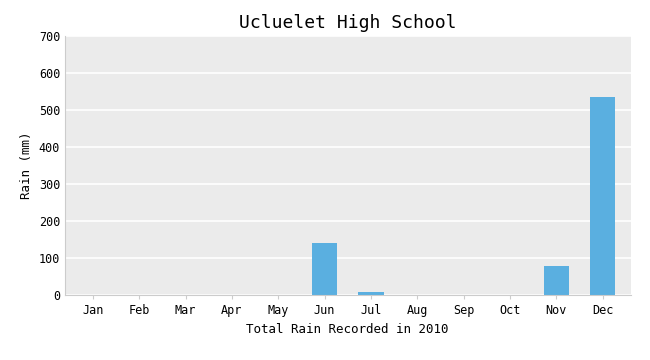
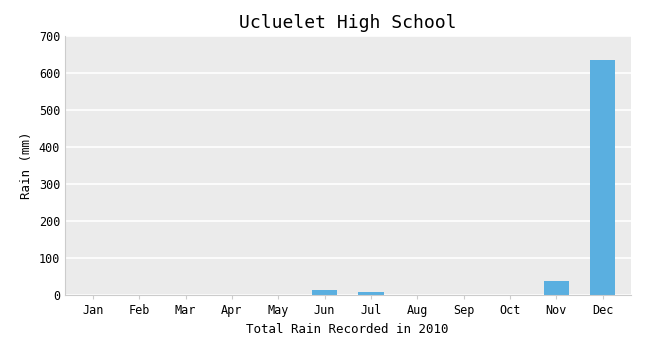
Jun: 140 -> 15
Nov: 80 -> 38
Dec: 535 -> 635
